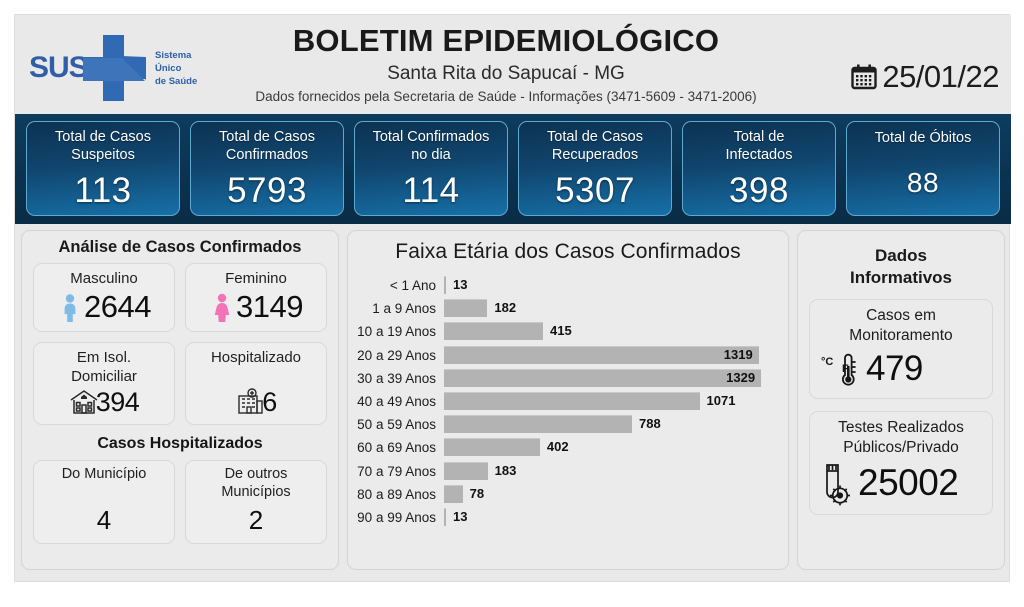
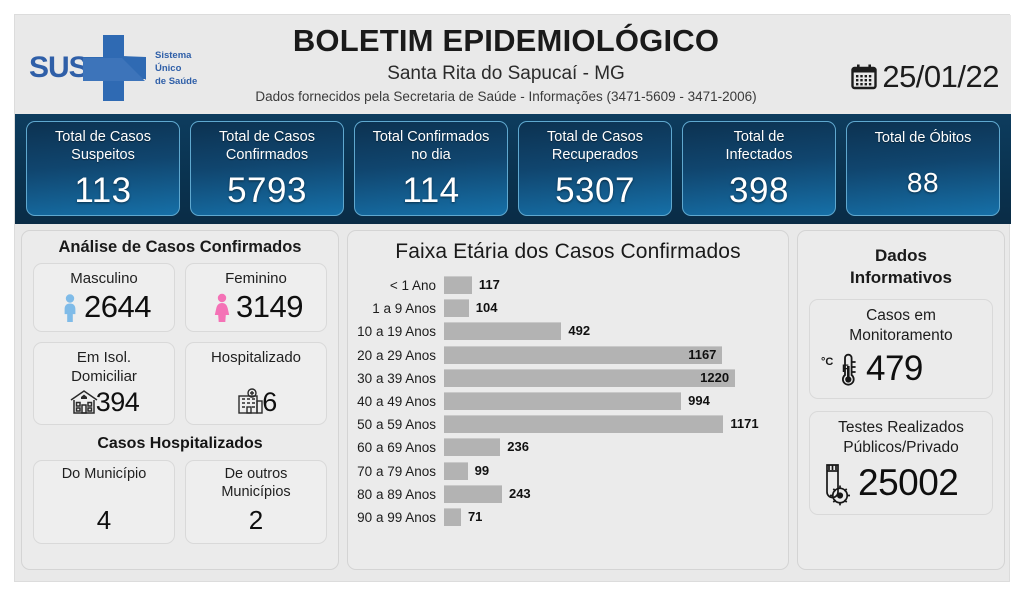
< 1 Ano: 13 -> 117
1 a 9 Anos: 182 -> 104
10 a 19 Anos: 415 -> 492
20 a 29 Anos: 1319 -> 1167
30 a 39 Anos: 1329 -> 1220
40 a 49 Anos: 1071 -> 994
50 a 59 Anos: 788 -> 1171
60 a 69 Anos: 402 -> 236
70 a 79 Anos: 183 -> 99
80 a 89 Anos: 78 -> 243
90 a 99 Anos: 13 -> 71
